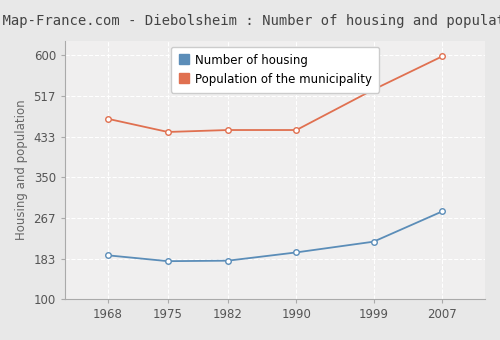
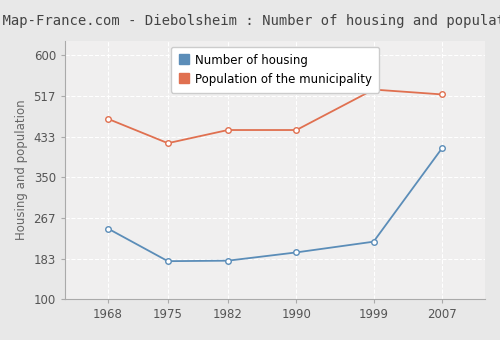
Number of housing/1968: 190 -> 245
Population of the municipality/1975: 443 -> 420
Number of housing/2007: 280 -> 410
Population of the municipality/2007: 598 -> 520
